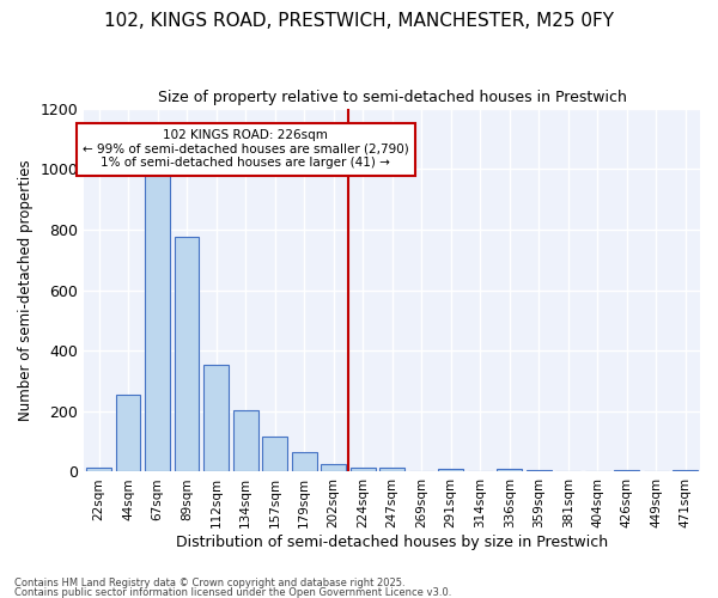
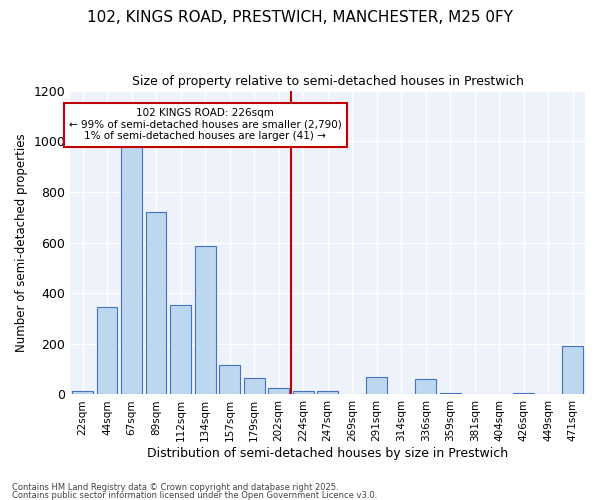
44sqm: 255 -> 345
89sqm: 775 -> 720
134sqm: 205 -> 585
291sqm: 10 -> 70
336sqm: 10 -> 60
471sqm: 5 -> 190
